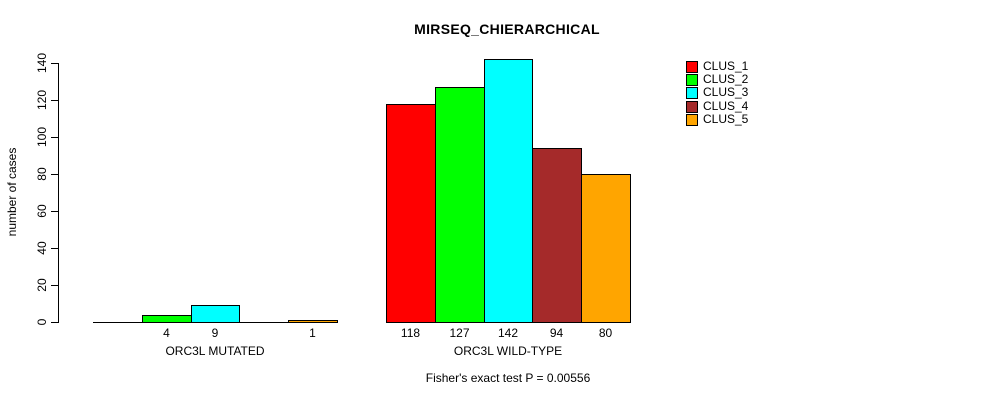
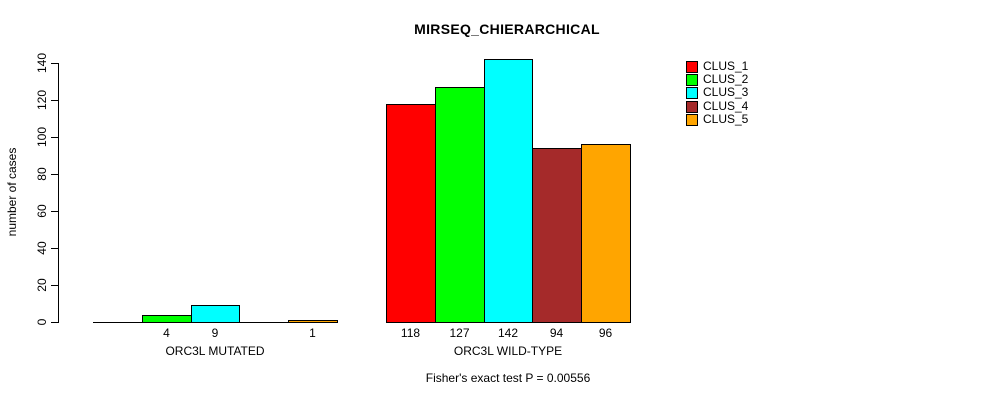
CLUS_5/ORC3L WILD-TYPE: 80 -> 96
